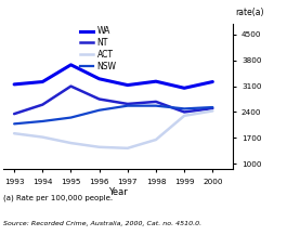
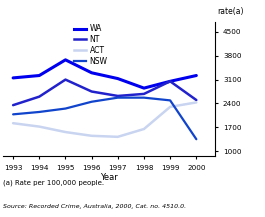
WA/1998: 3230 -> 2850
NT/1999: 2400 -> 3050
NSW/2000: 2530 -> 1350
